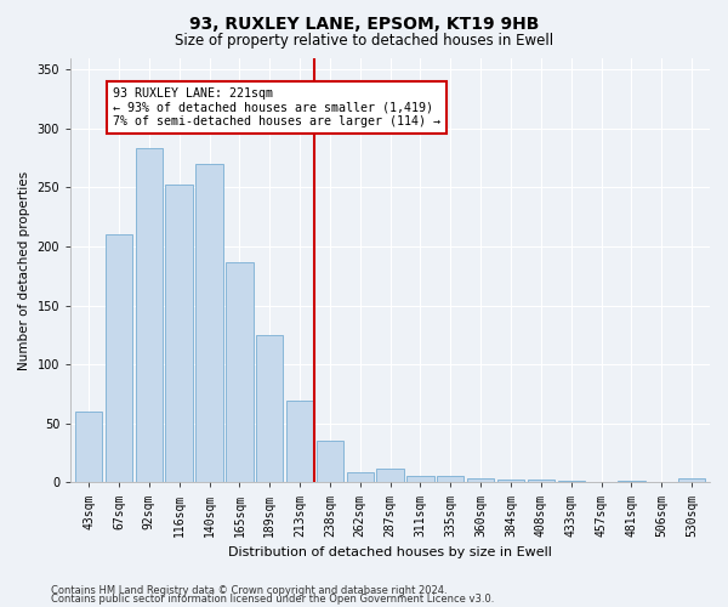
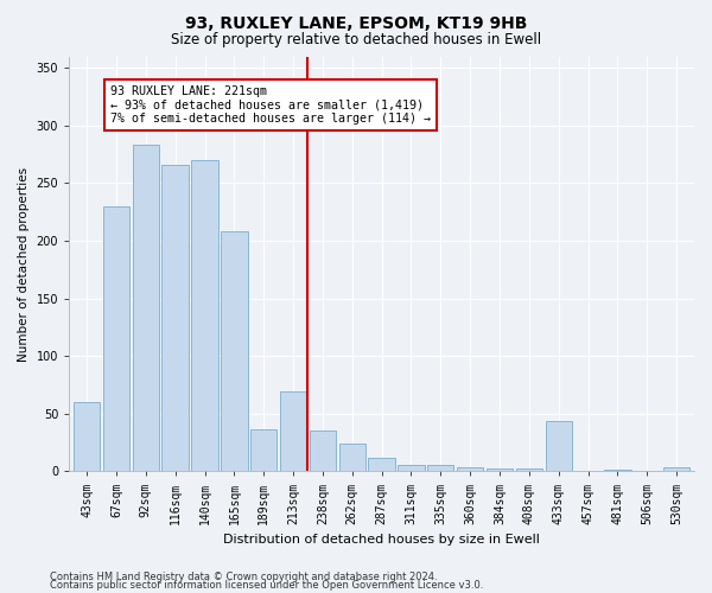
67sqm: 210 -> 230
116sqm: 252 -> 266
165sqm: 187 -> 208
189sqm: 125 -> 36
262sqm: 9 -> 24
433sqm: 1 -> 44
